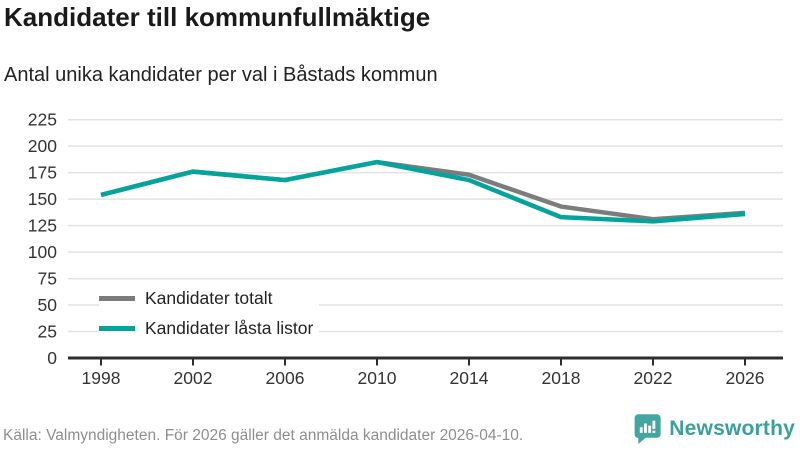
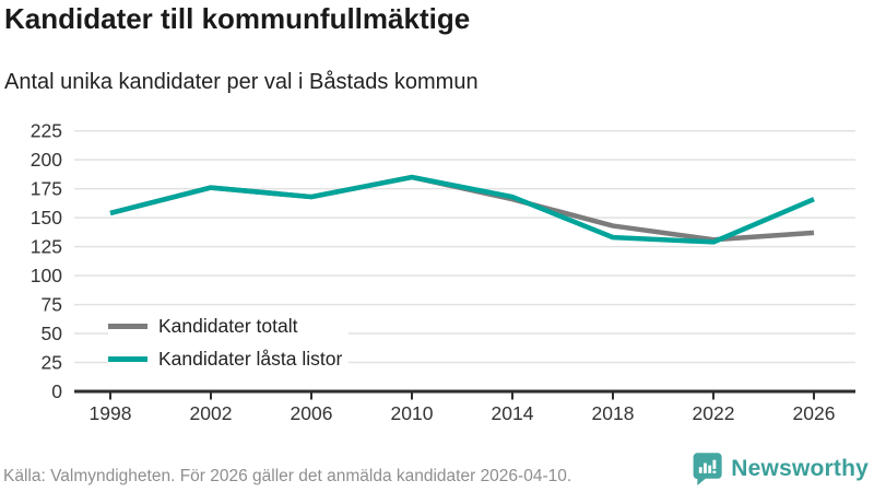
Kandidater totalt/2014: 173 -> 166
Kandidater låsta listor/2026: 136 -> 166
